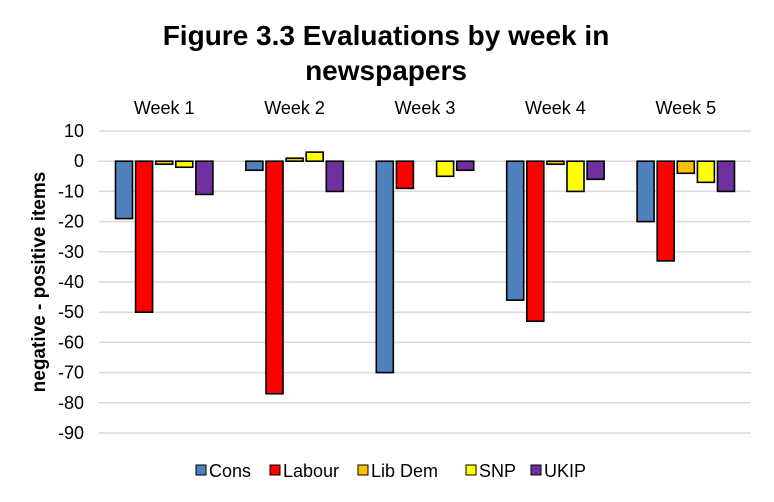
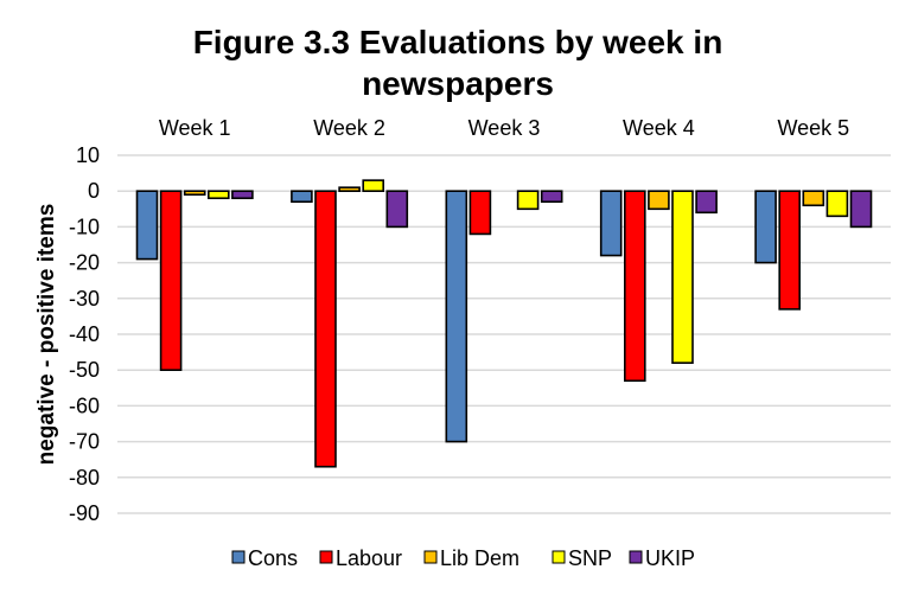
UKIP/Week 1: -11 -> -2
Labour/Week 3: -9 -> -12
Cons/Week 4: -46 -> -18
Lib Dem/Week 4: -1 -> -5
SNP/Week 4: -10 -> -48
